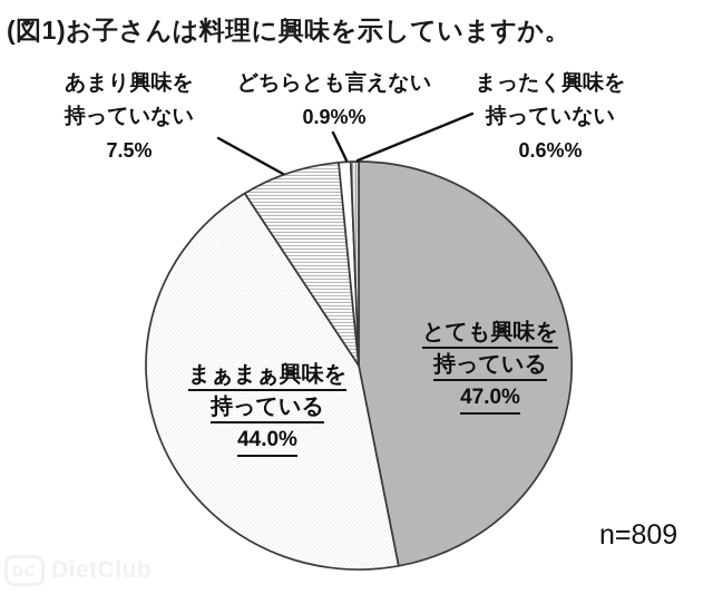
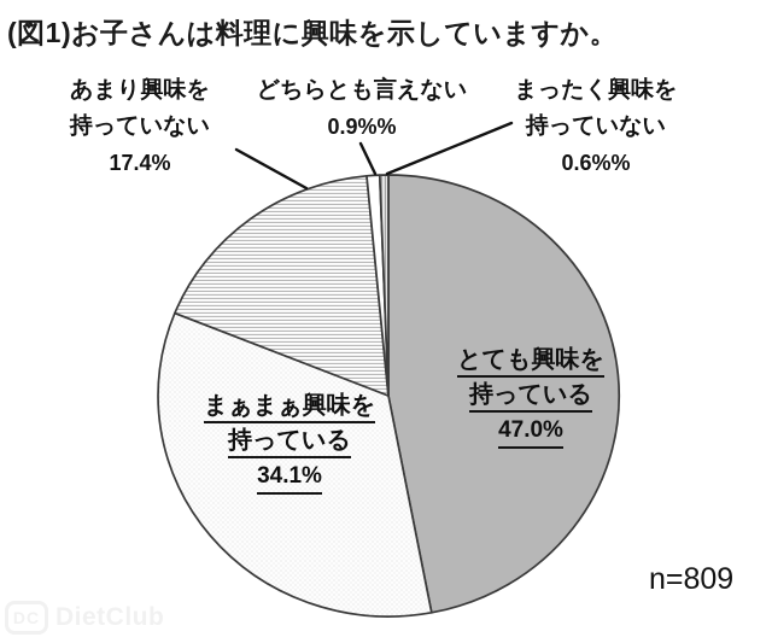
まぁまぁ興味を持っている: 44.0% -> 34.1%
あまり興味を持っていない: 7.5% -> 17.4%
